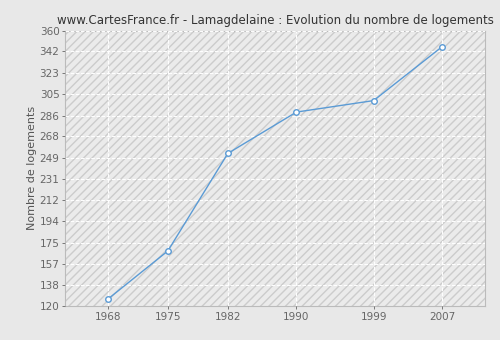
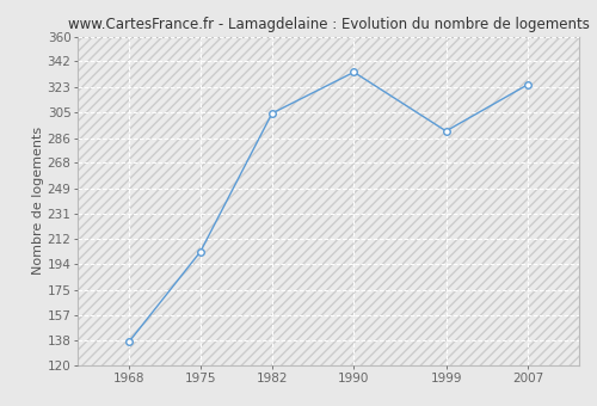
1968: 126 -> 137
1975: 168 -> 203
1982: 253 -> 304
1990: 289 -> 334
1999: 299 -> 291
2007: 346 -> 325
